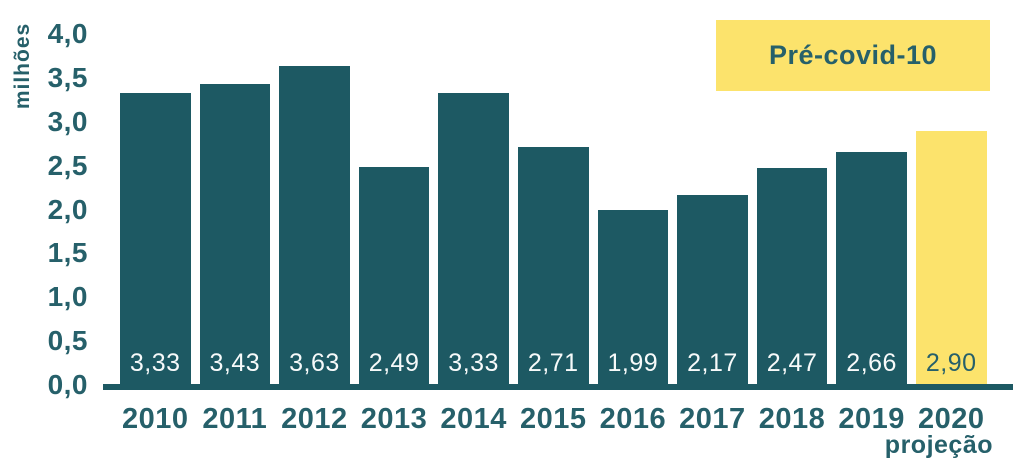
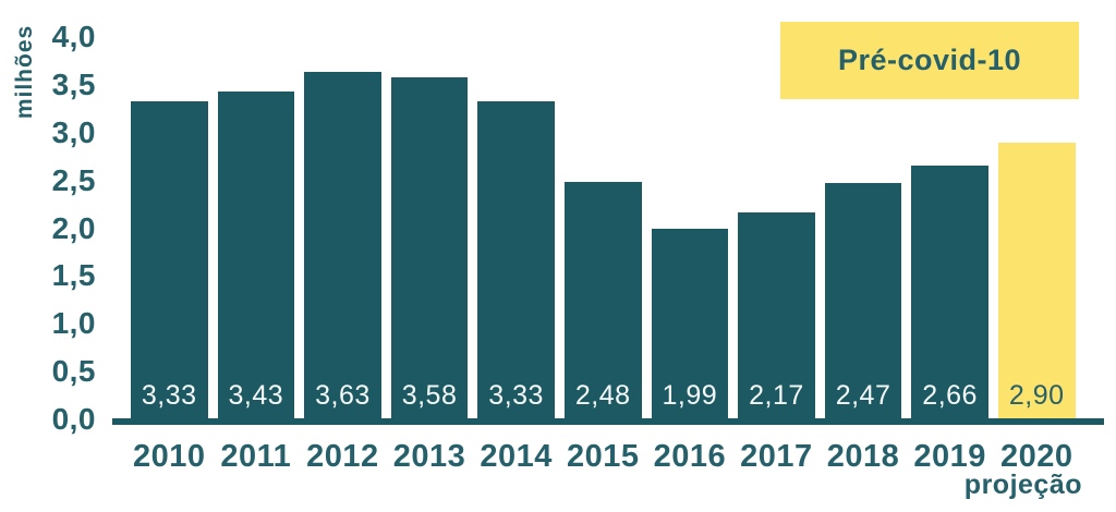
2013: 2,49 -> 3,58
2015: 2,71 -> 2,48
